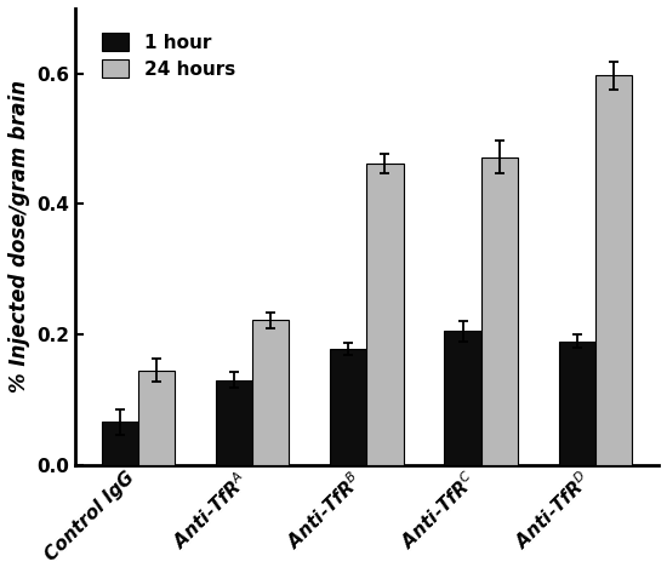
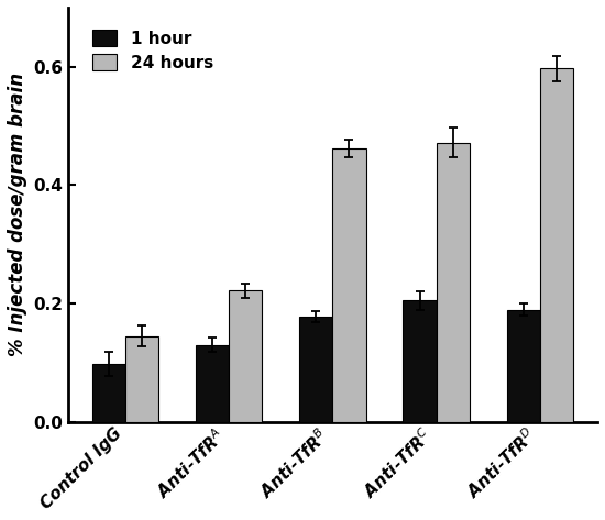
1 hour/Control IgG: 0.066 -> 0.098
